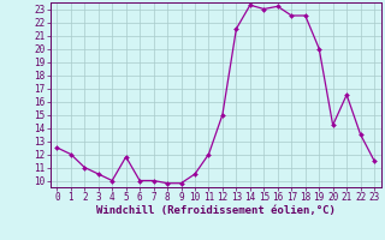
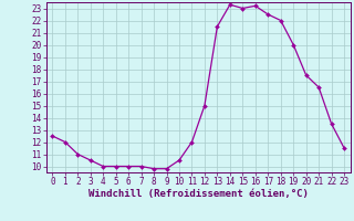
5: 11.8 -> 10.0
18: 22.5 -> 22.0
20: 14.2 -> 17.5
